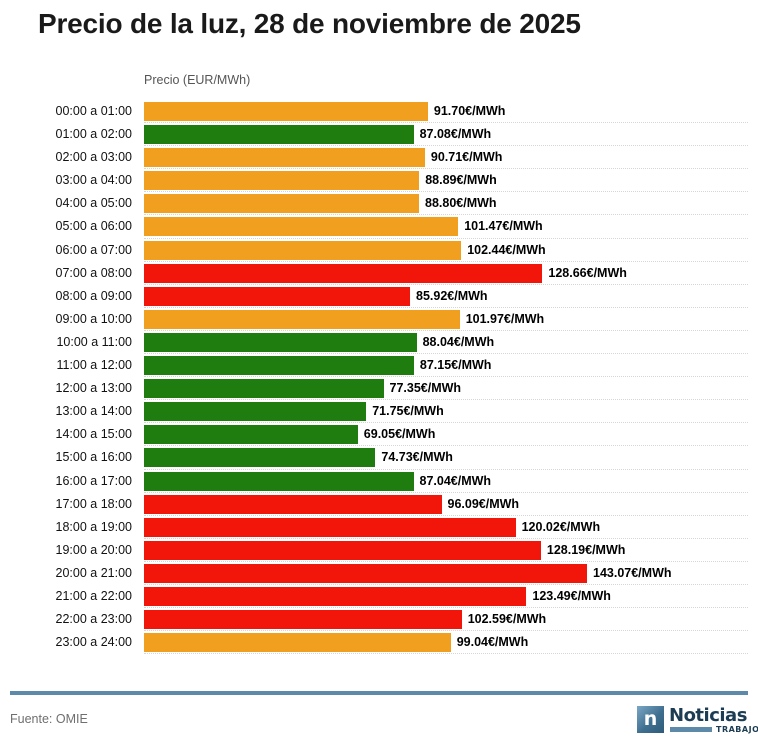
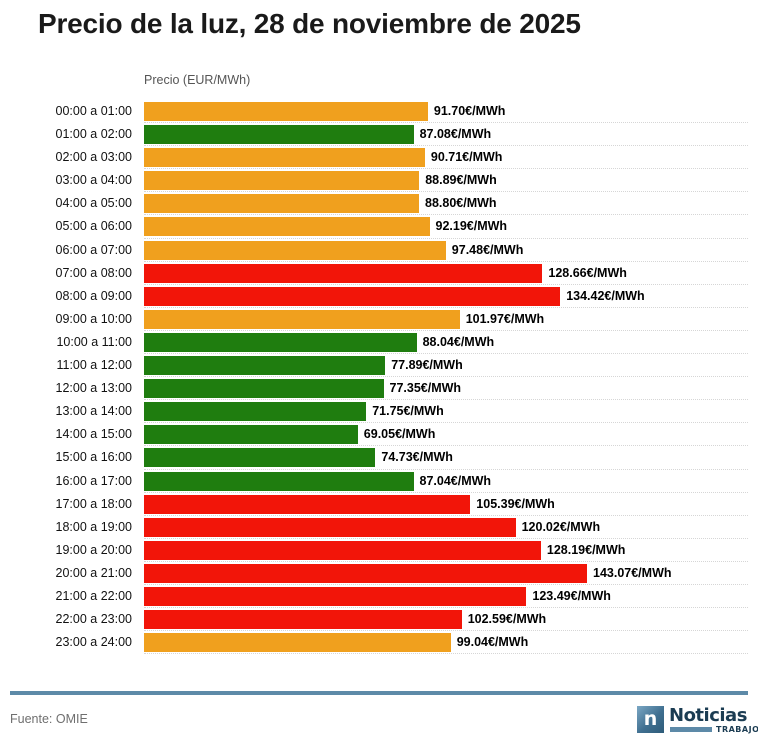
05:00 a 06:00: 101.47 -> 92.19
06:00 a 07:00: 102.44 -> 97.48
08:00 a 09:00: 85.92 -> 134.42
11:00 a 12:00: 87.15 -> 77.89
17:00 a 18:00: 96.09 -> 105.39
